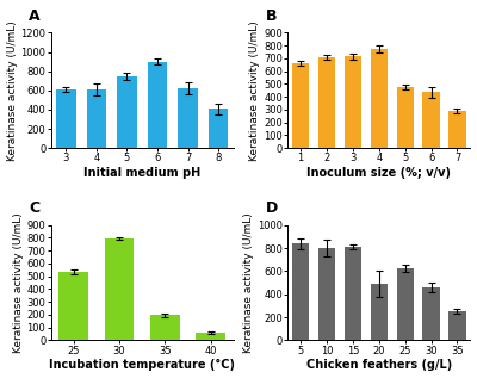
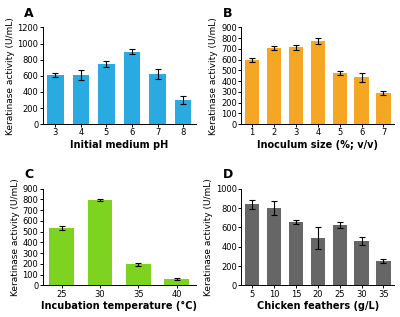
8: 410 -> 300
1: 660 -> 600
15: 810 -> 660
